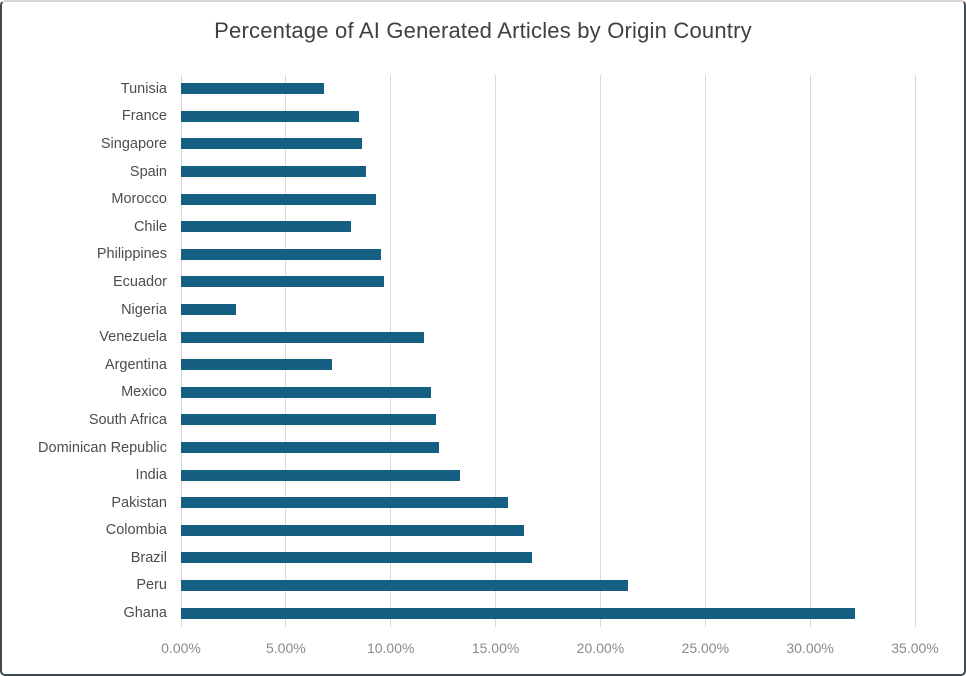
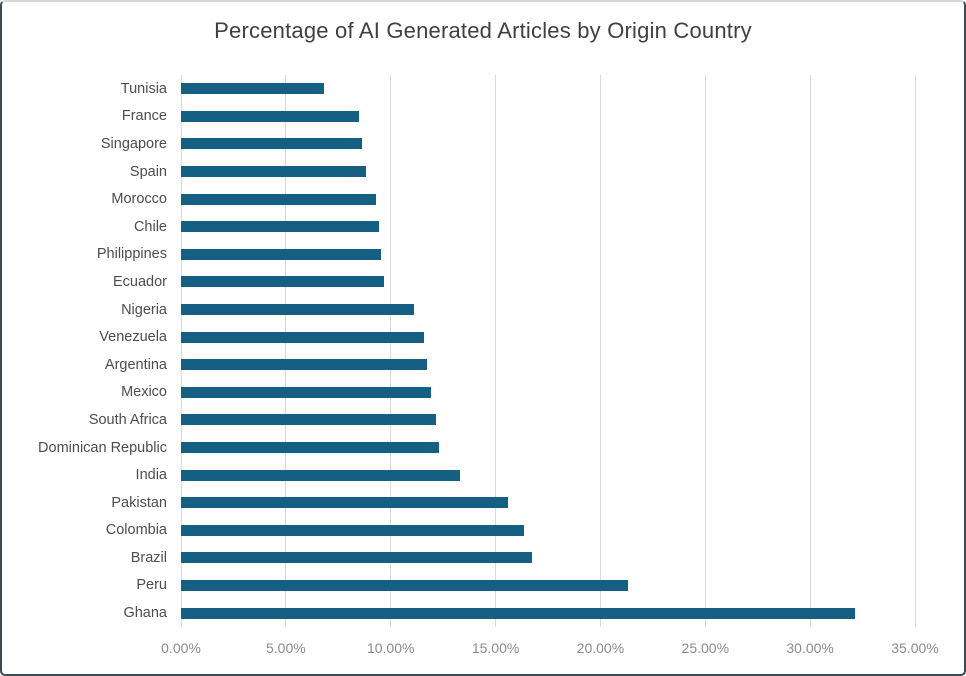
Chile: 8.1% -> 9.4%
Nigeria: 2.6% -> 11.1%
Argentina: 7.2% -> 11.8%
